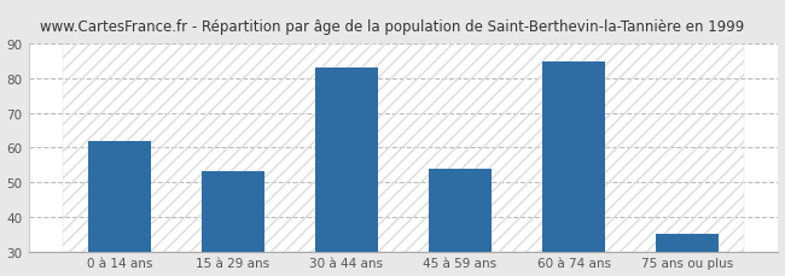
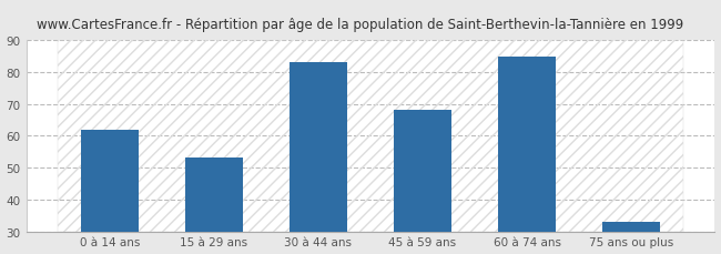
45 à 59 ans: 54 -> 68
75 ans ou plus: 35 -> 33
